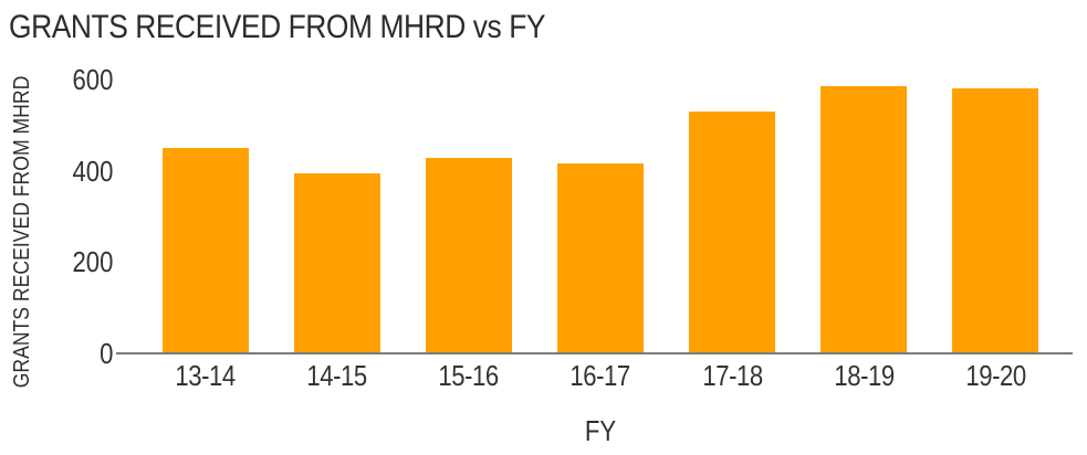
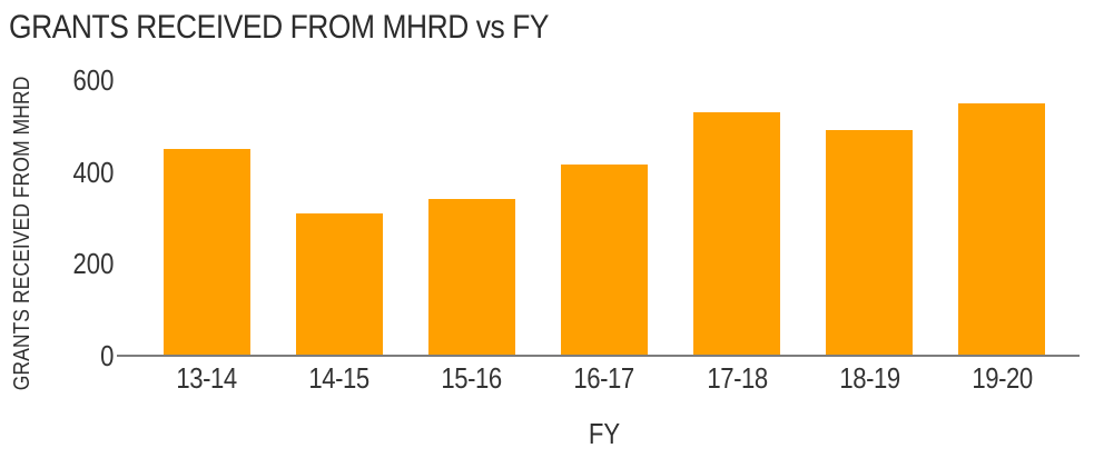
14-15: 400 -> 310
15-16: 430 -> 340
18-19: 580 -> 490
19-20: 580 -> 550
